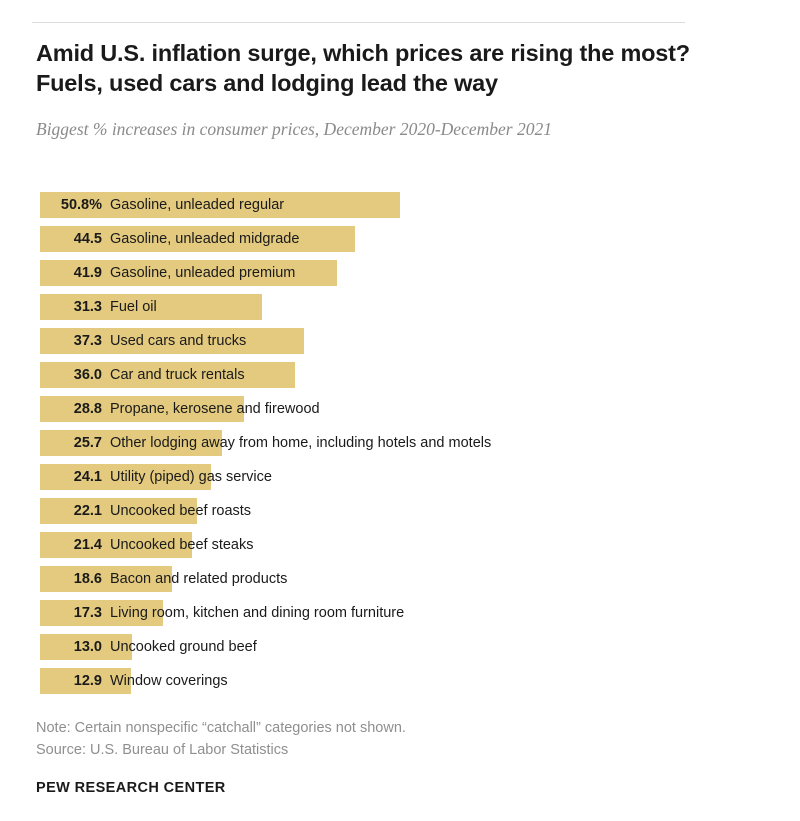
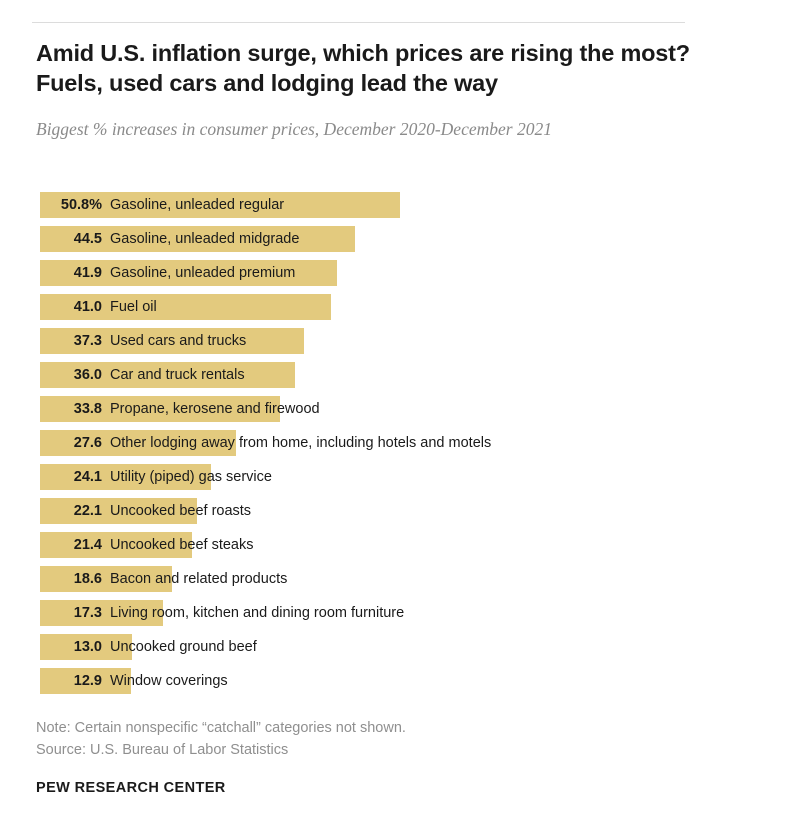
Fuel oil: 31.3 -> 41.0
Propane, kerosene and firewood: 28.8 -> 33.8
Other lodging away from home, including hotels and motels: 25.7 -> 27.6
